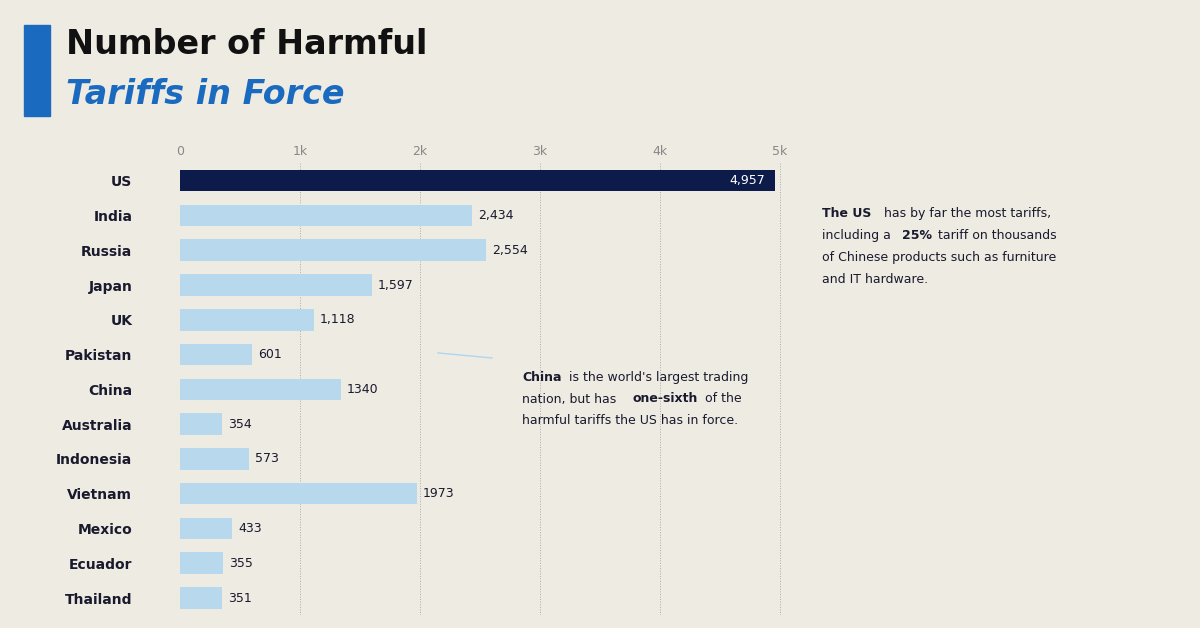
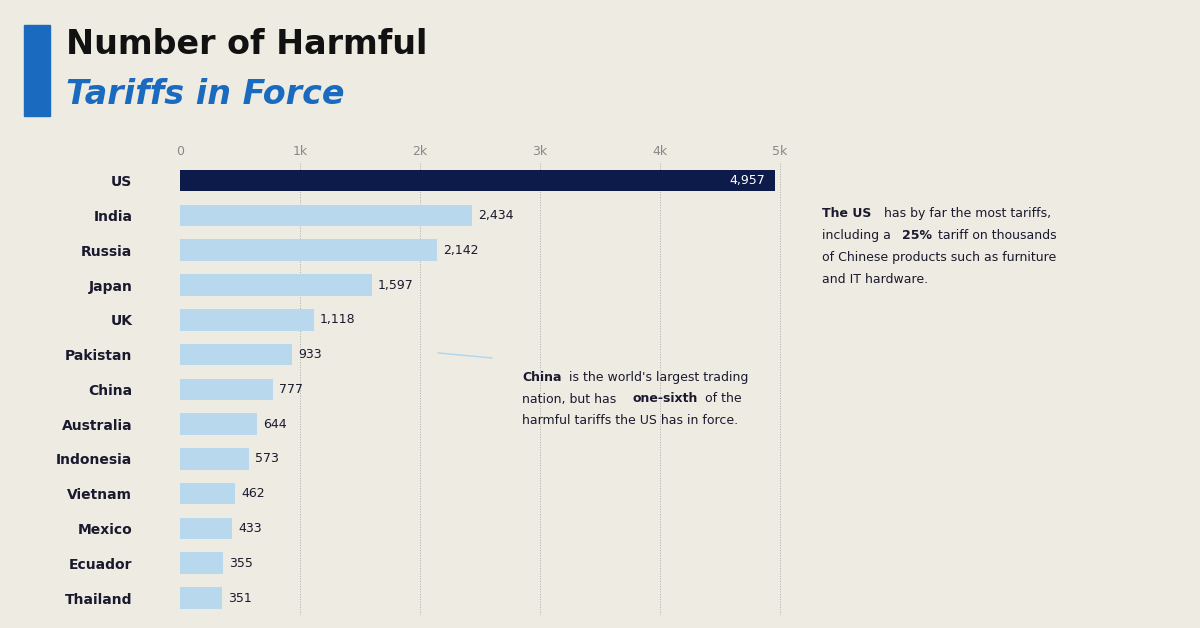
Russia: 2,554 -> 2,142
Pakistan: 601 -> 933
China: 1340 -> 777
Australia: 354 -> 644
Vietnam: 1973 -> 462
